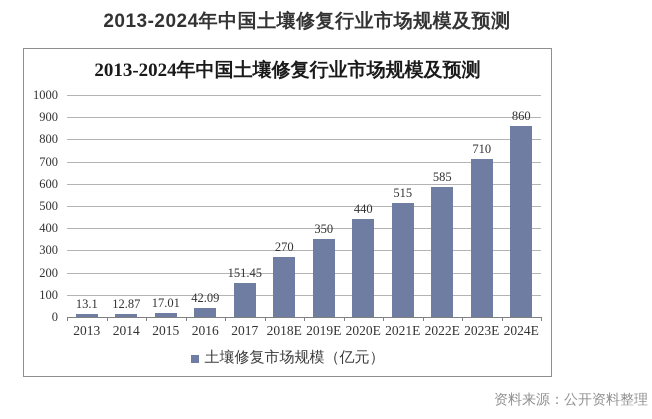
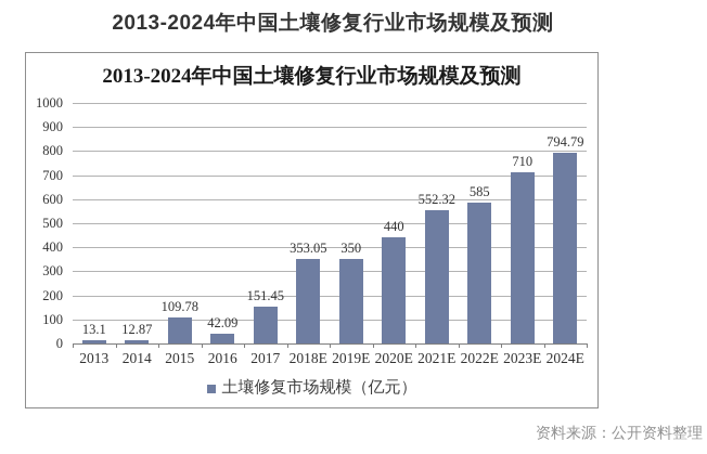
2015: 17.01 -> 109.78
2018E: 270 -> 353.05
2021E: 515 -> 552.32
2024E: 860 -> 794.79
